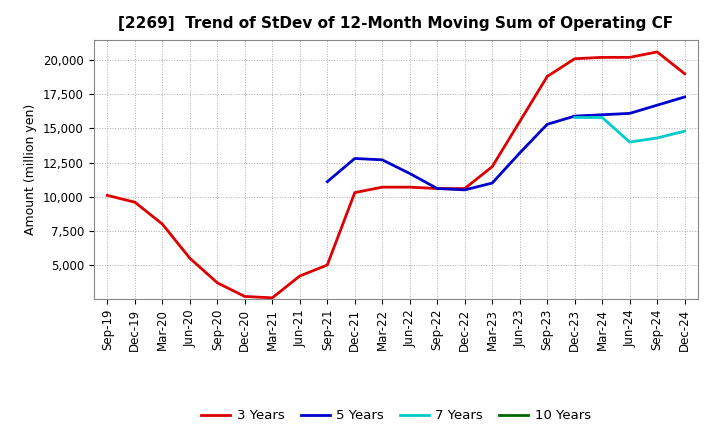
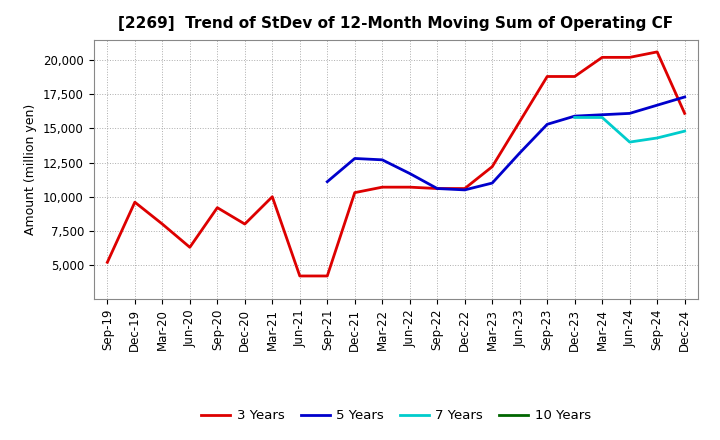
3 Years/Sep-19: 10,100 -> 5,200
3 Years/Jun-20: 5,500 -> 6,300
3 Years/Sep-20: 3,700 -> 9,200
3 Years/Dec-20: 2,700 -> 8,000
3 Years/Mar-21: 2,600 -> 10,000
3 Years/Sep-21: 5,000 -> 4,200
3 Years/Dec-23: 20,100 -> 18,800
3 Years/Dec-24: 19,000 -> 16,100
